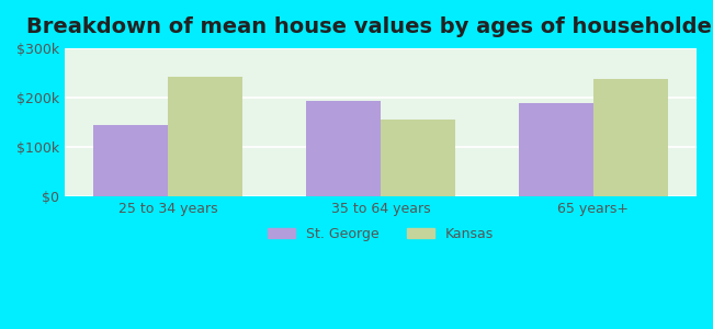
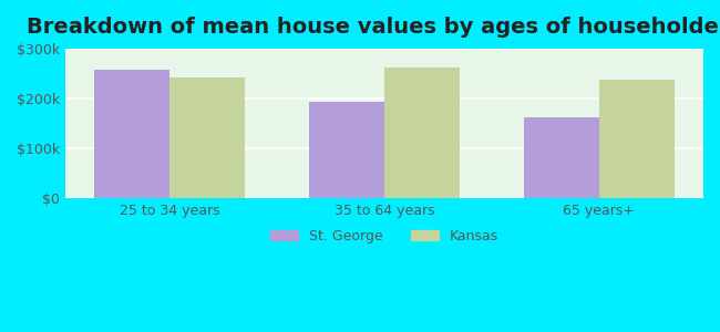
St. George/25 to 34 years: $145k -> $258k
Kansas/35 to 64 years: $155k -> $262k
St. George/65 years+: $190k -> $163k
